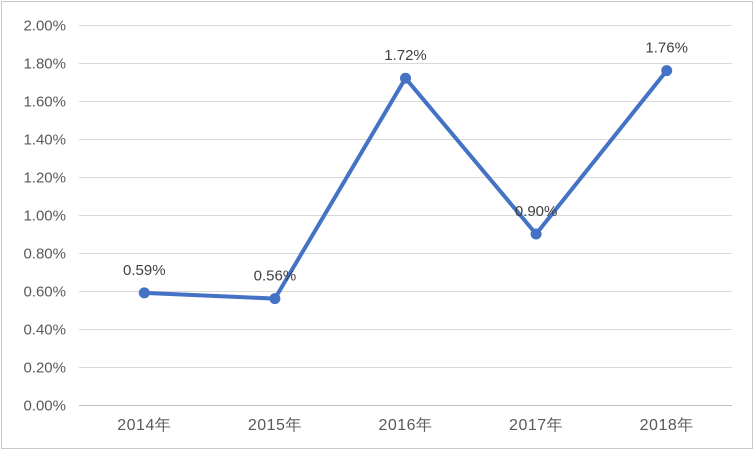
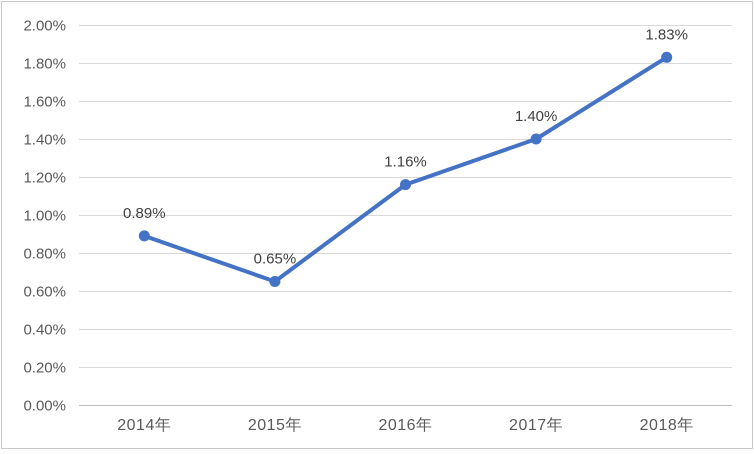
2014年: 0.59% -> 0.89%
2015年: 0.56% -> 0.65%
2016年: 1.72% -> 1.16%
2017年: 0.90% -> 1.40%
2018年: 1.76% -> 1.83%
